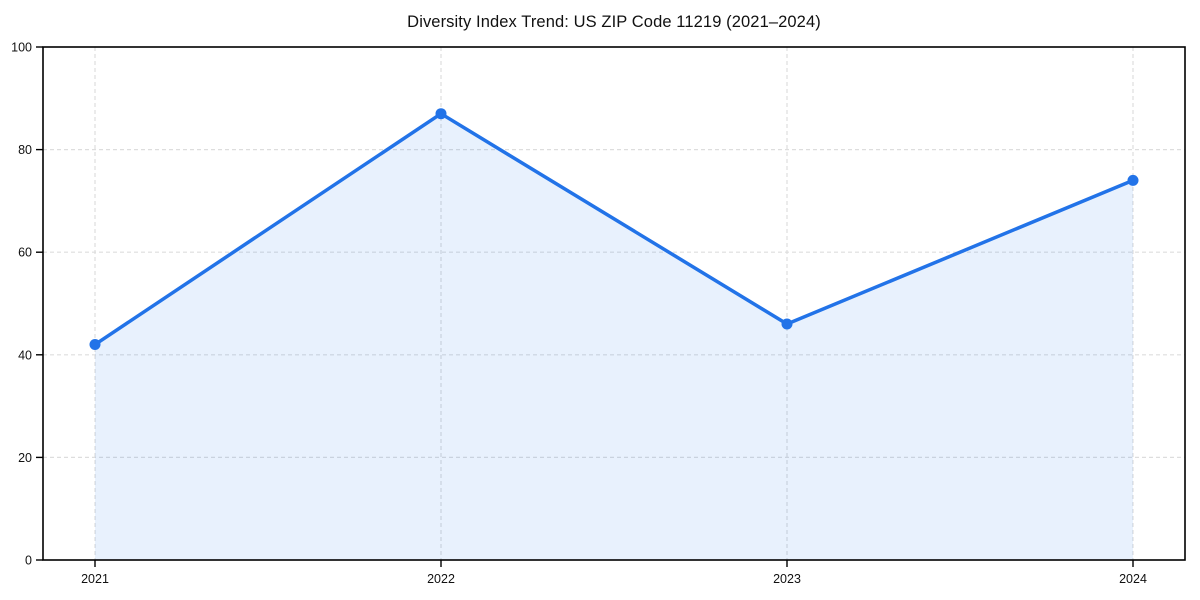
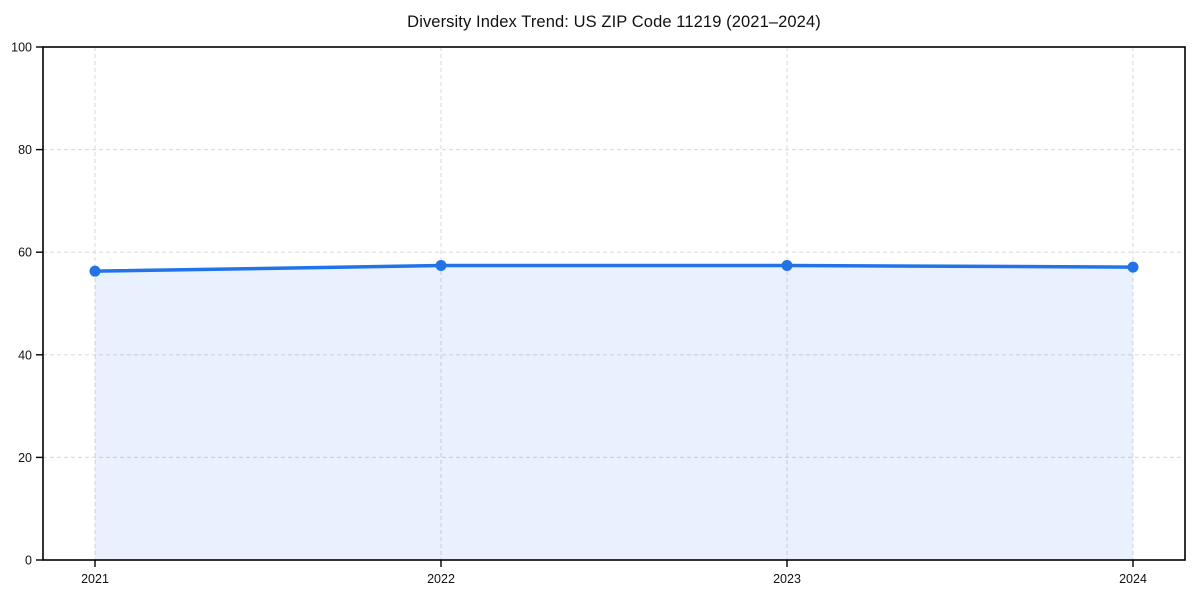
2021: 42 -> 56
2022: 87 -> 57
2023: 46 -> 57
2024: 74 -> 57
